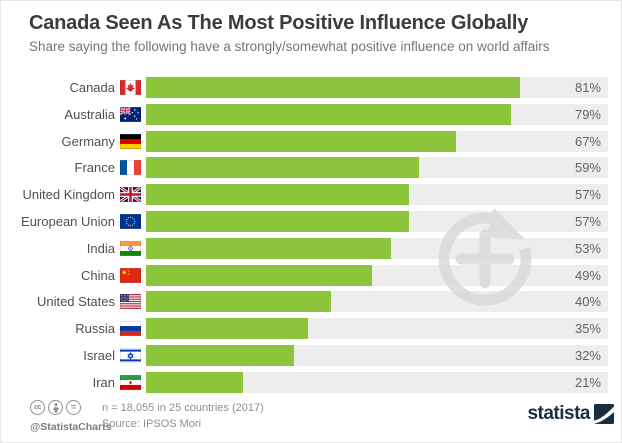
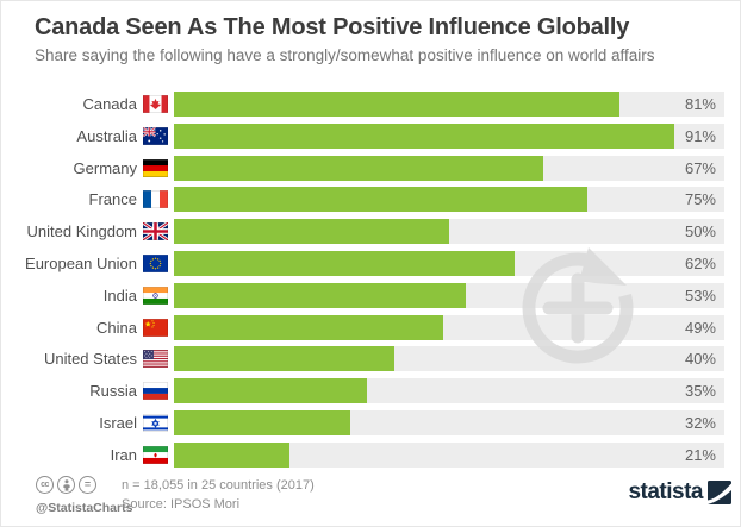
Australia: 79% -> 91%
France: 59% -> 75%
United Kingdom: 57% -> 50%
European Union: 57% -> 62%
